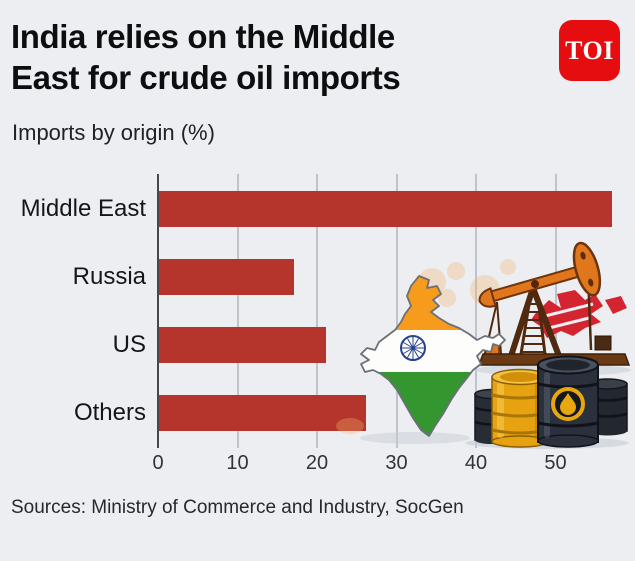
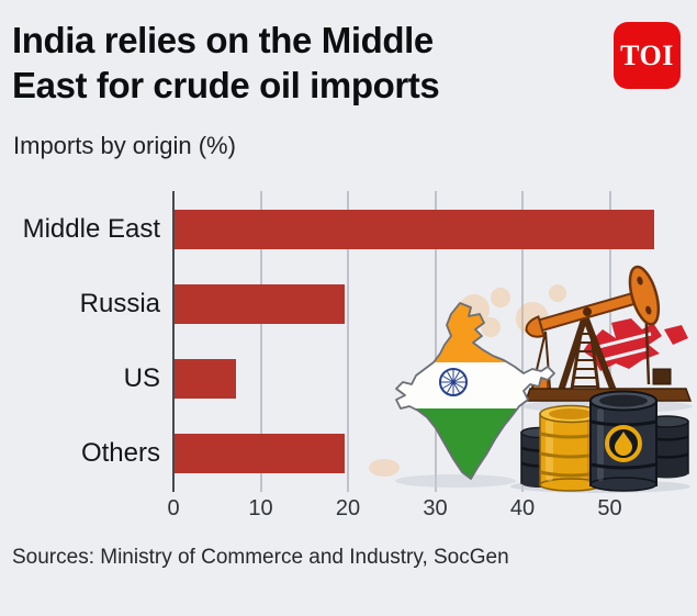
Middle East: 57 -> 55
Russia: 17 -> 20
US: 21 -> 7
Others: 26 -> 20
